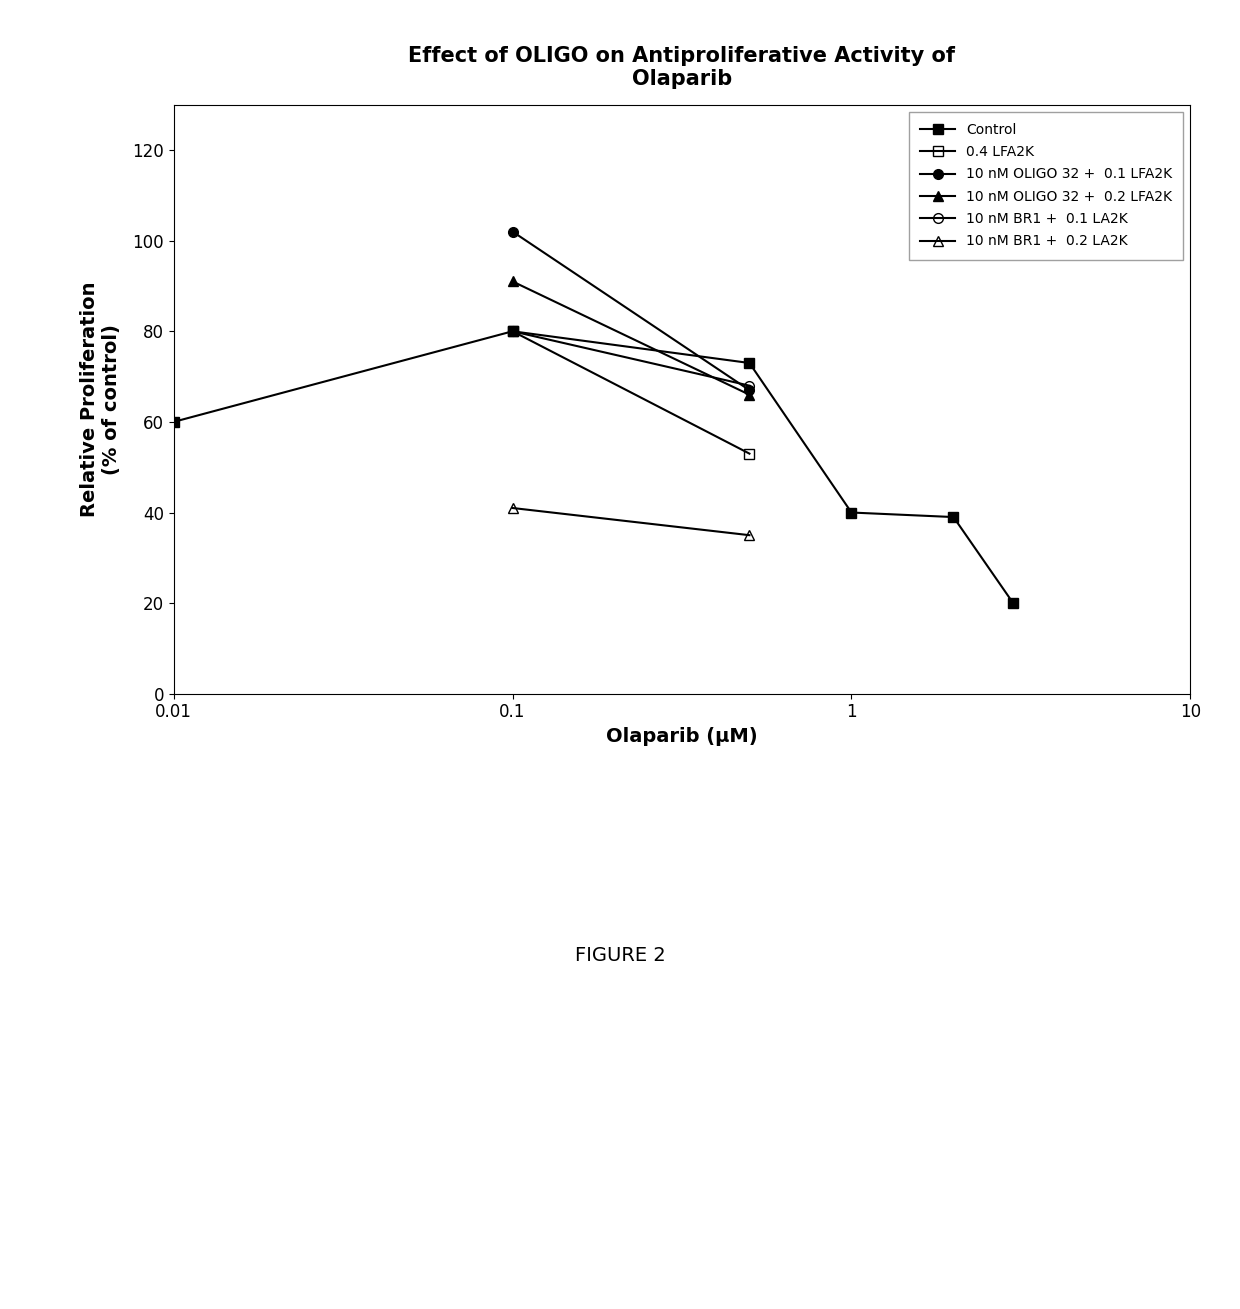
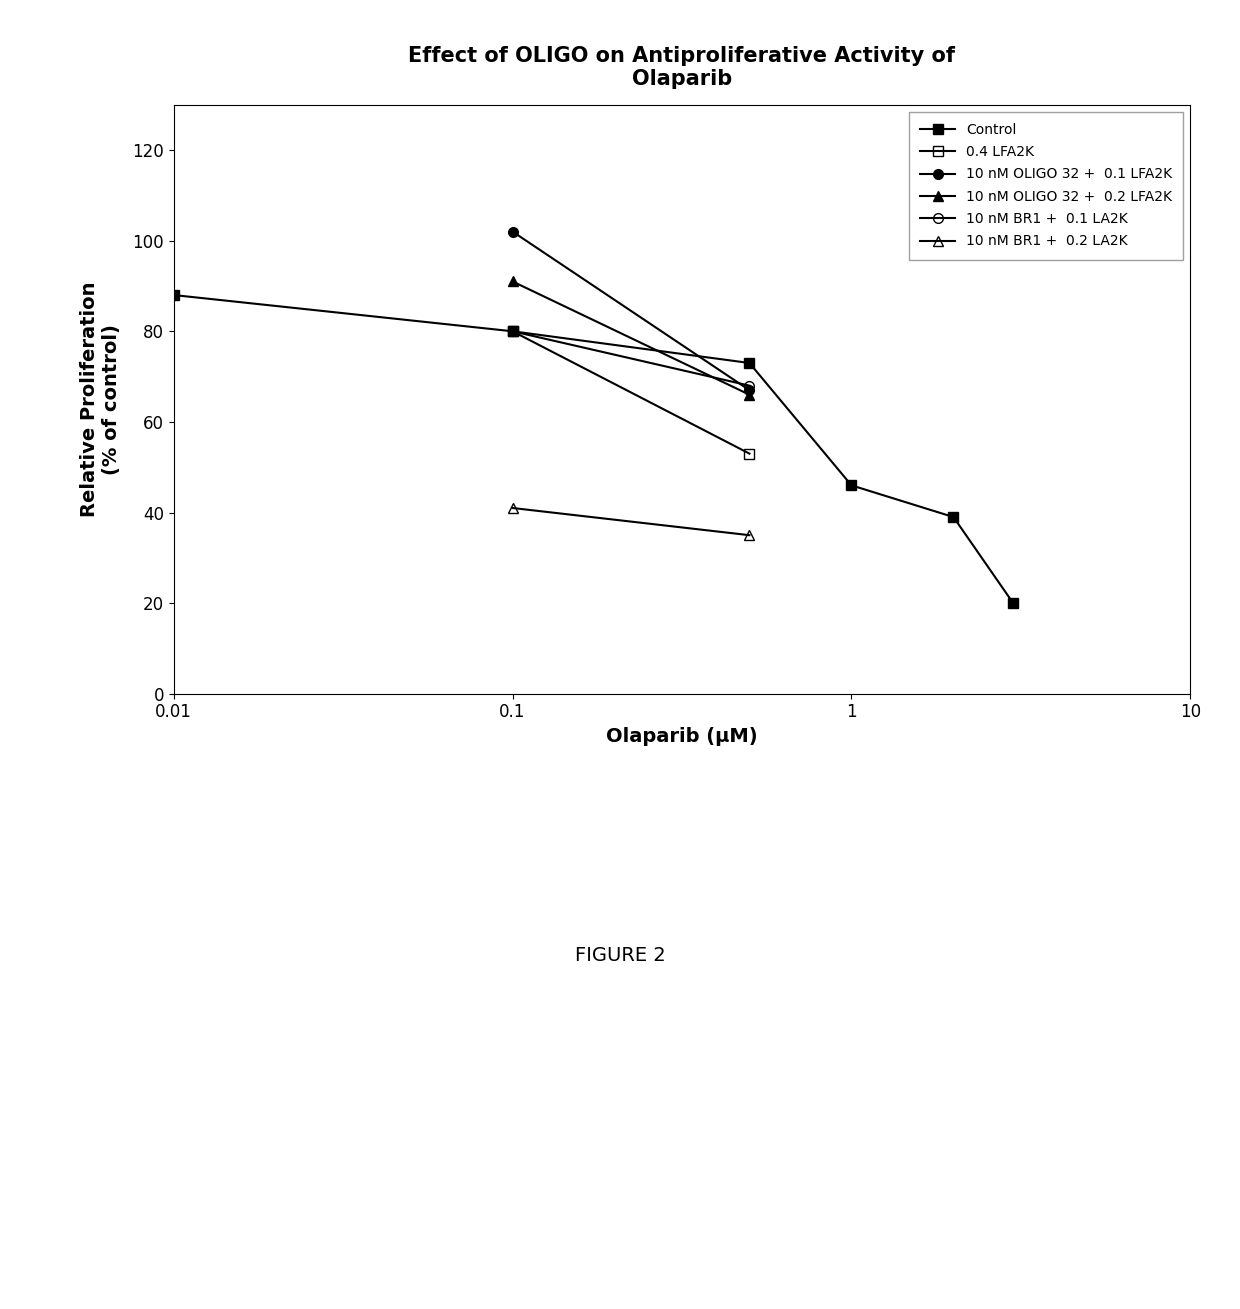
0.01: 60 -> 88
1: 40 -> 46
